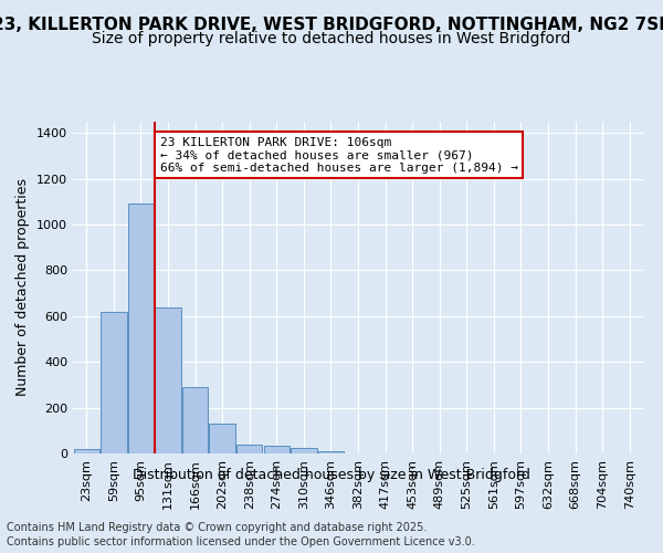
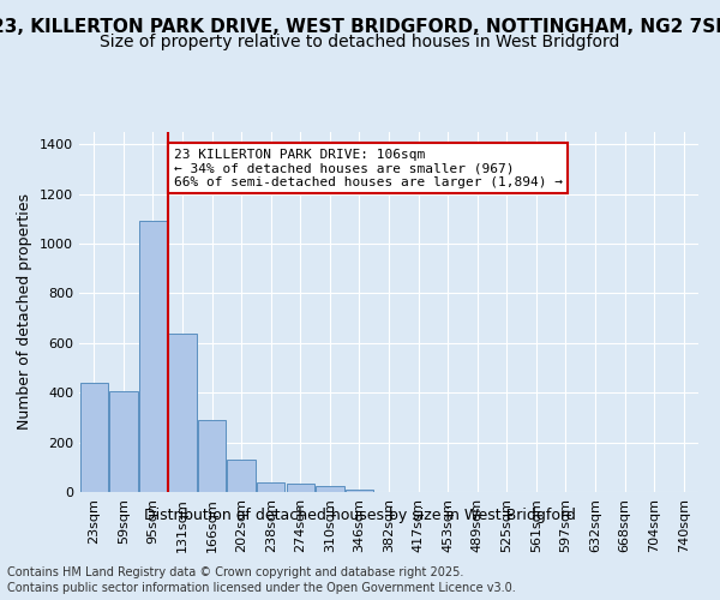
23sqm: 20 -> 440
59sqm: 620 -> 405
